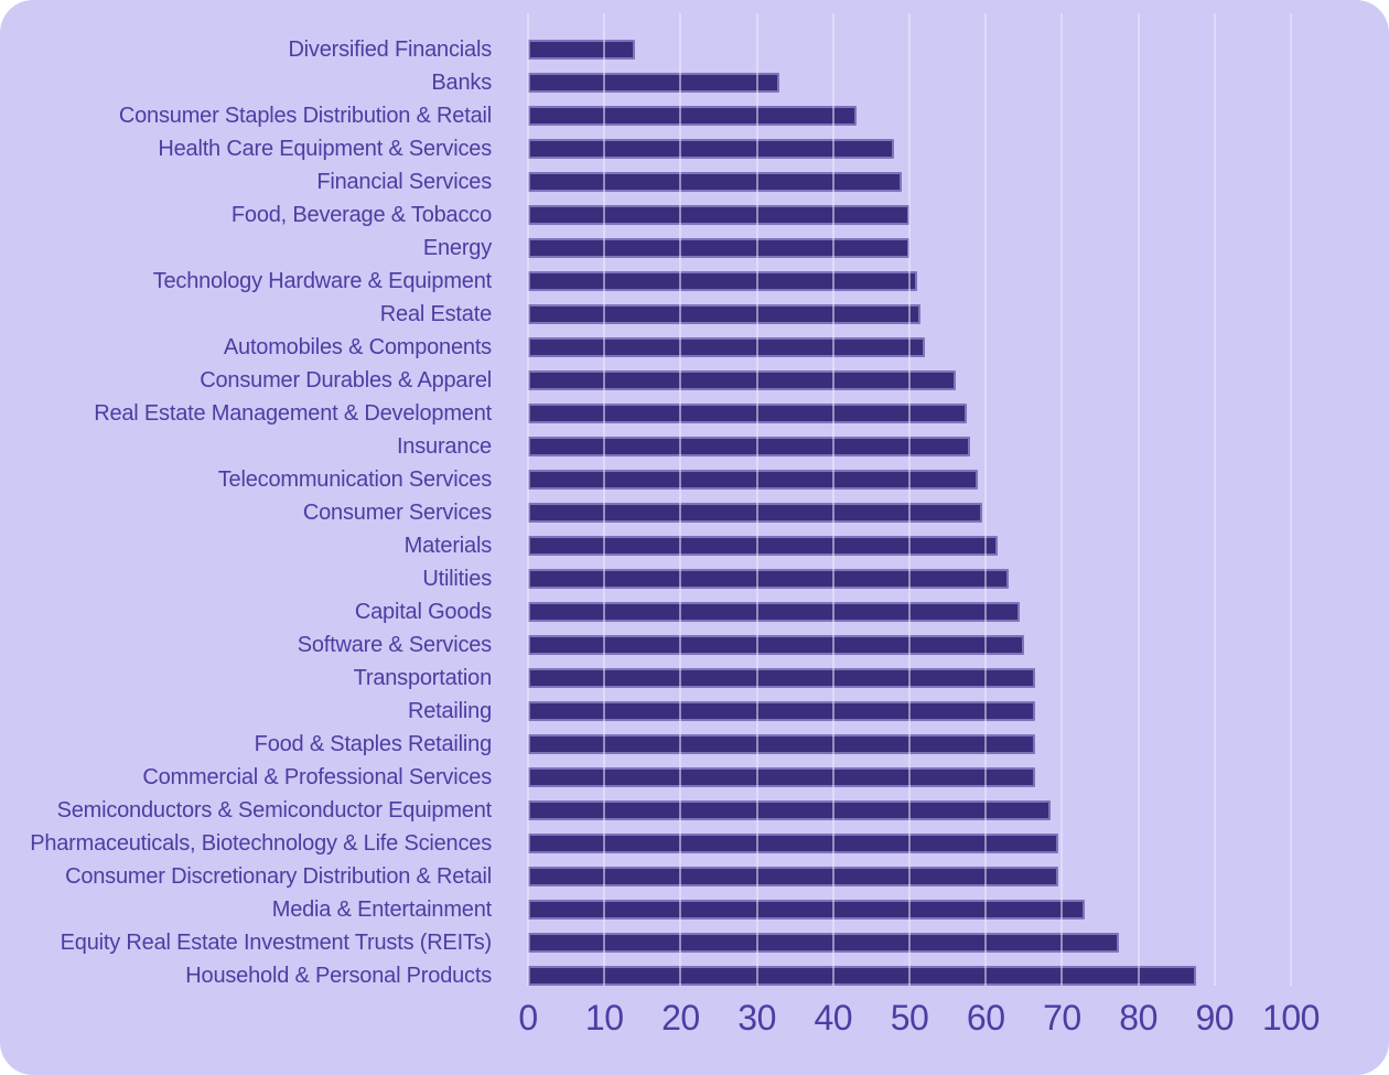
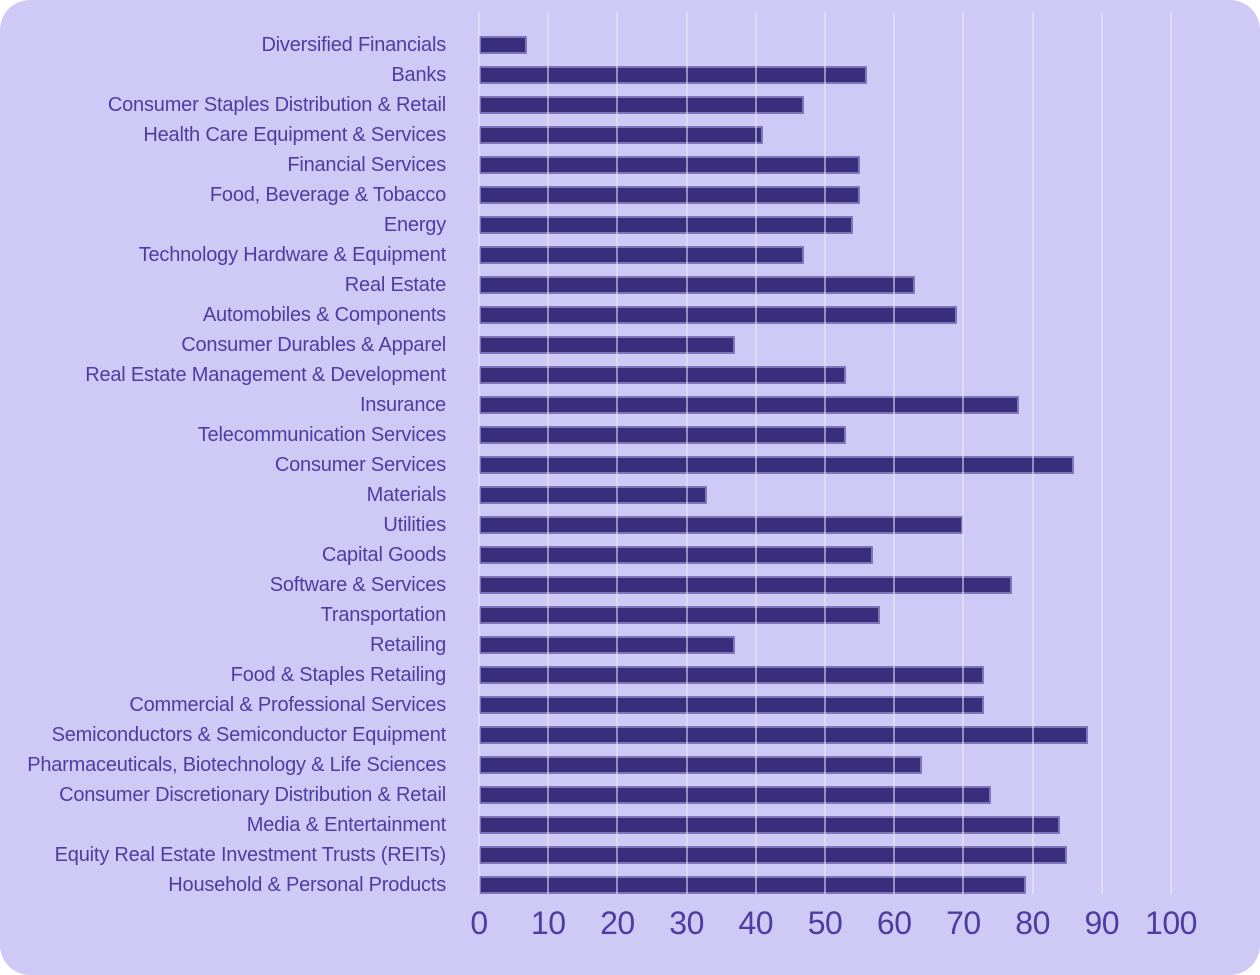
Diversified Financials: 14 -> 7
Banks: 33 -> 56
Consumer Staples Distribution & Retail: 43 -> 47
Health Care Equipment & Services: 48 -> 41
Financial Services: 49 -> 55
Food, Beverage & Tobacco: 50 -> 55
Energy: 50 -> 54
Technology Hardware & Equipment: 51 -> 47
Real Estate: 52 -> 63
Automobiles & Components: 52 -> 69
Consumer Durables & Apparel: 56 -> 37
Real Estate Management & Development: 58 -> 53
Insurance: 58 -> 78
Telecommunication Services: 59 -> 53
Consumer Services: 60 -> 86
Materials: 62 -> 33
Utilities: 63 -> 70
Capital Goods: 64 -> 57
Software & Services: 65 -> 77
Transportation: 66 -> 58
Retailing: 66 -> 37
Food & Staples Retailing: 66 -> 73
Commercial & Professional Services: 66 -> 73
Semiconductors & Semiconductor Equipment: 68 -> 88
Pharmaceuticals, Biotechnology & Life Sciences: 70 -> 64
Consumer Discretionary Distribution & Retail: 70 -> 74
Media & Entertainment: 73 -> 84
Equity Real Estate Investment Trusts (REITs): 78 -> 85
Household & Personal Products: 88 -> 79
